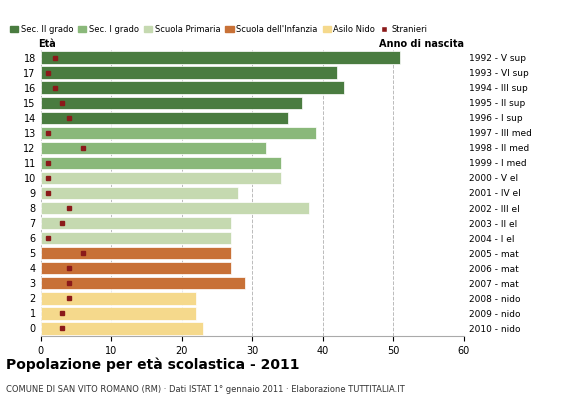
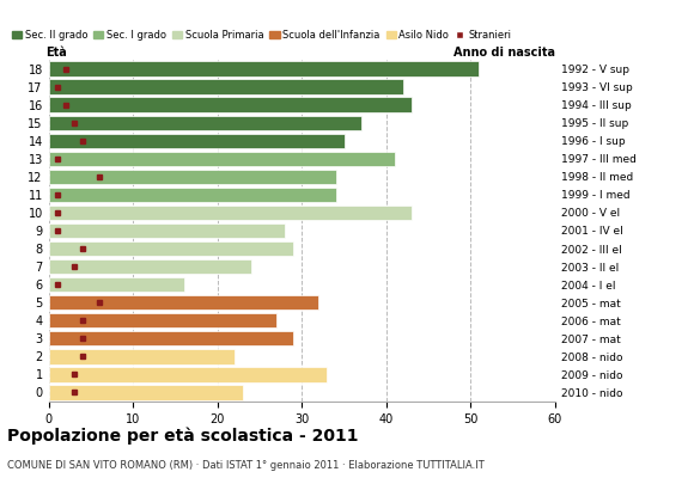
13: 39 -> 41
12: 32 -> 34
10: 34 -> 43
8: 38 -> 29
7: 27 -> 24
6: 27 -> 16
5: 27 -> 32
1: 22 -> 33
